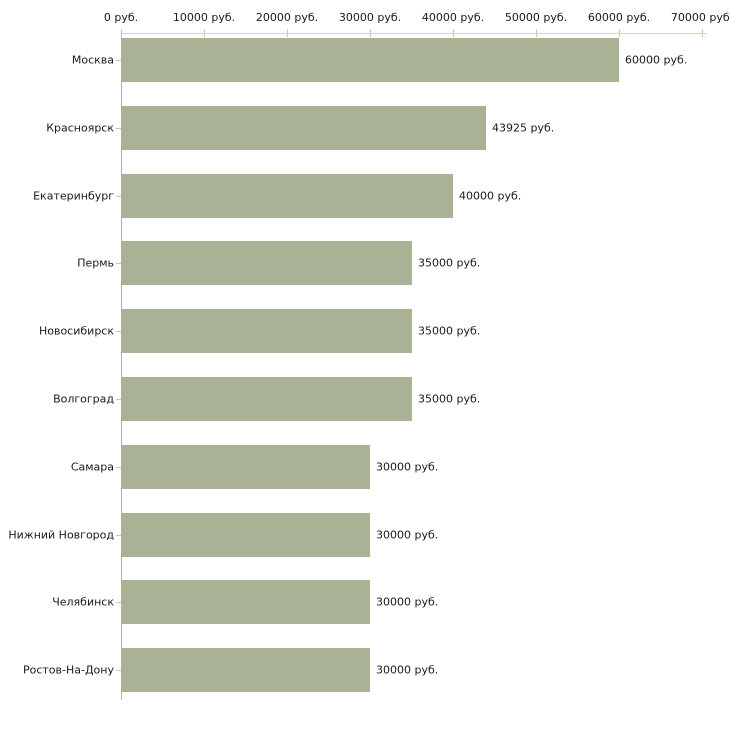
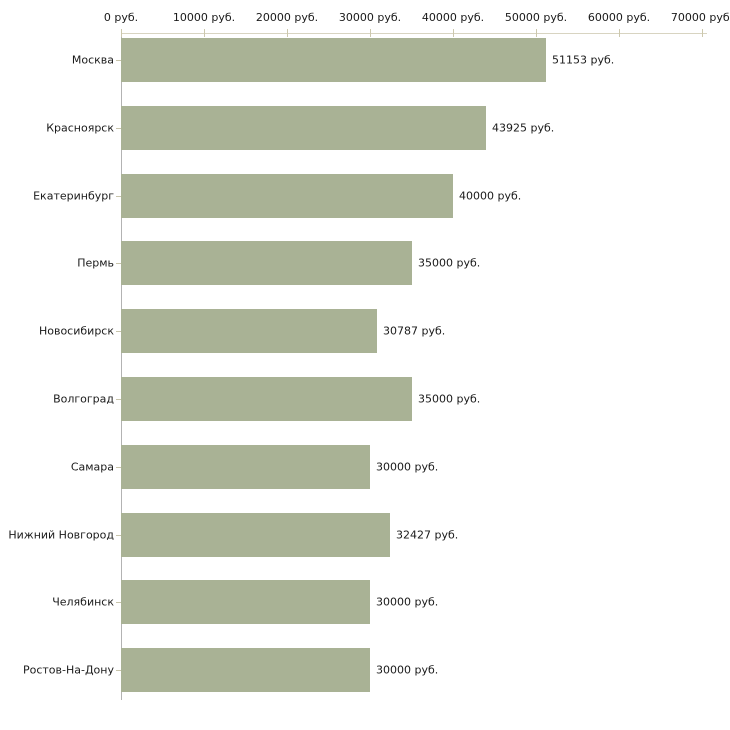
Москва: 60000 -> 51153
Новосибирск: 35000 -> 30787
Нижний Новгород: 30000 -> 32427
